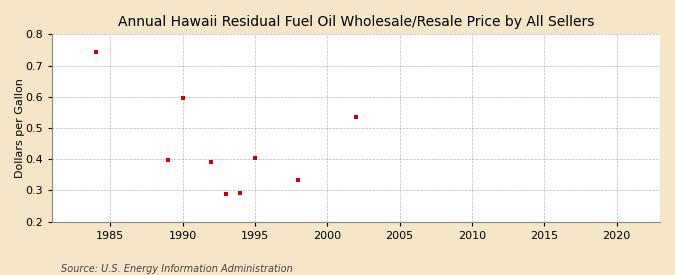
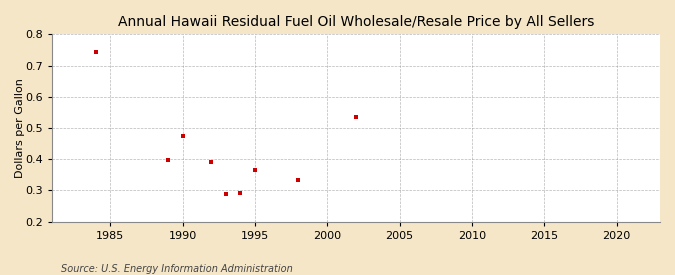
1990: 0.595 -> 0.474
1995: 0.405 -> 0.365
